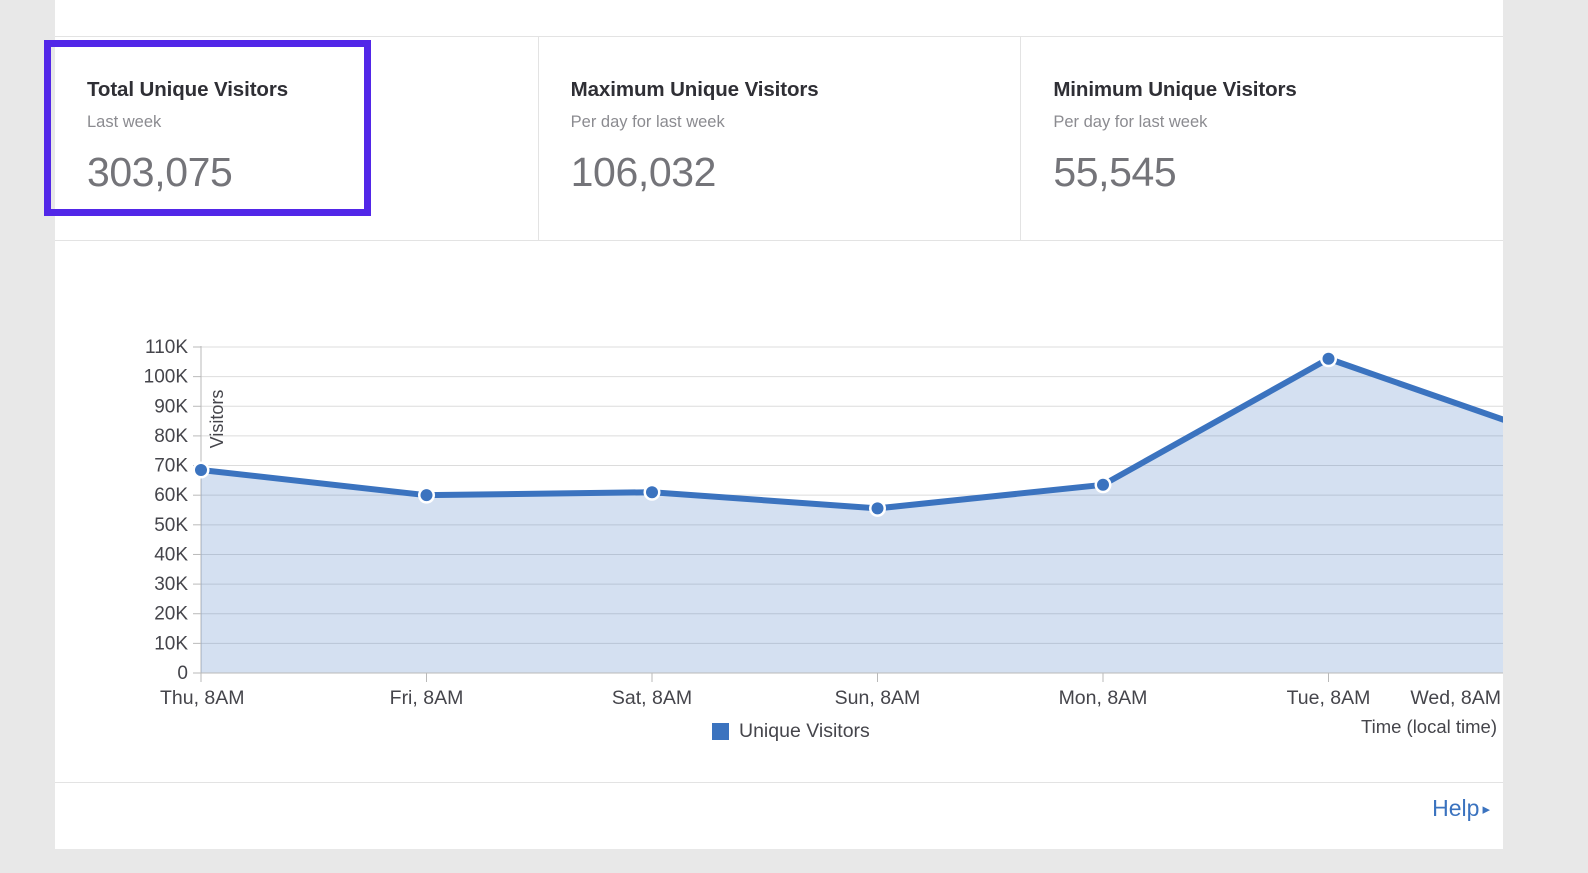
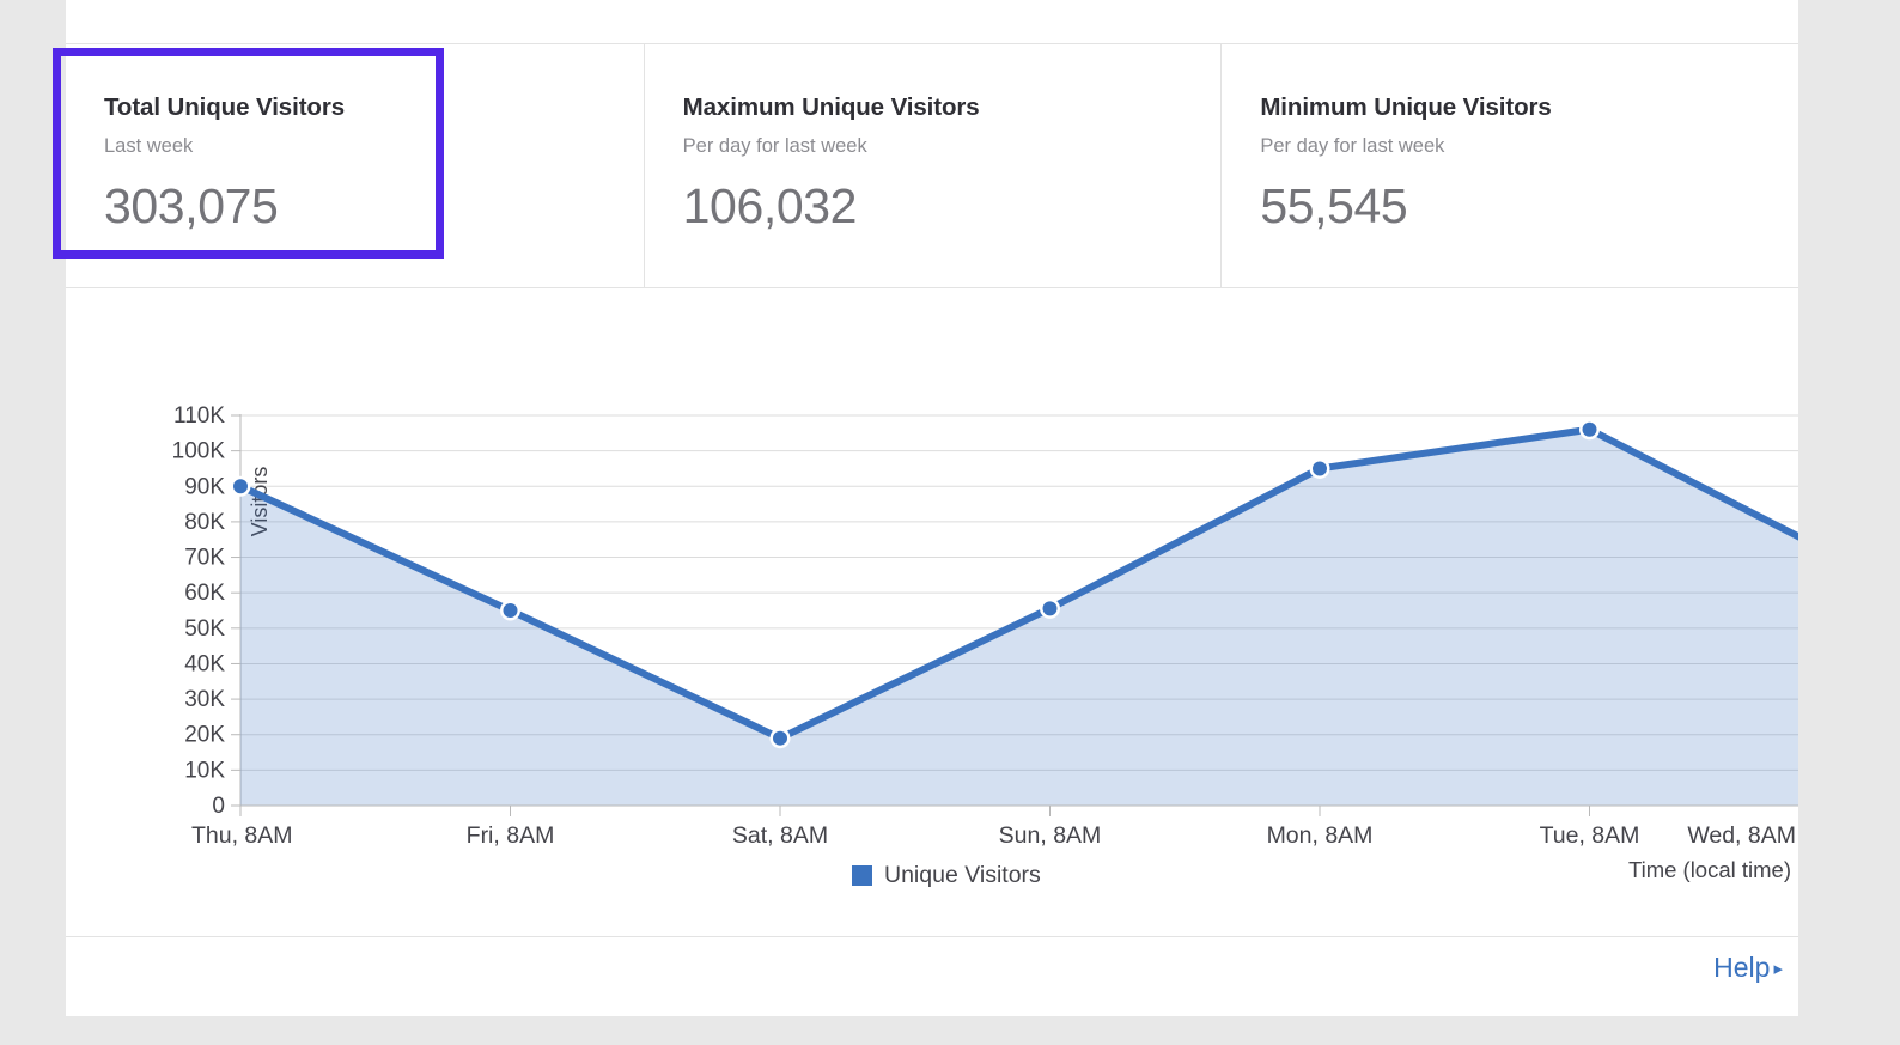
Thu, 8AM: 68K -> 90K
Fri, 8AM: 60K -> 55K
Sat, 8AM: 61K -> 19K
Mon, 8AM: 64K -> 95K
Wed, 8AM: 80K -> 67K
